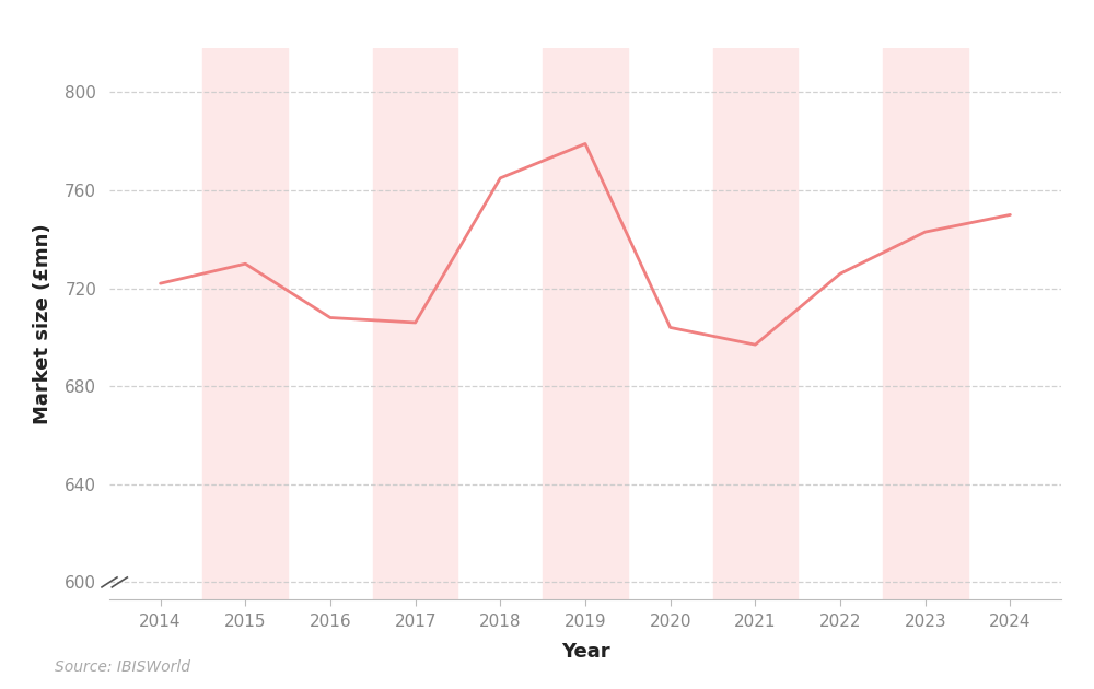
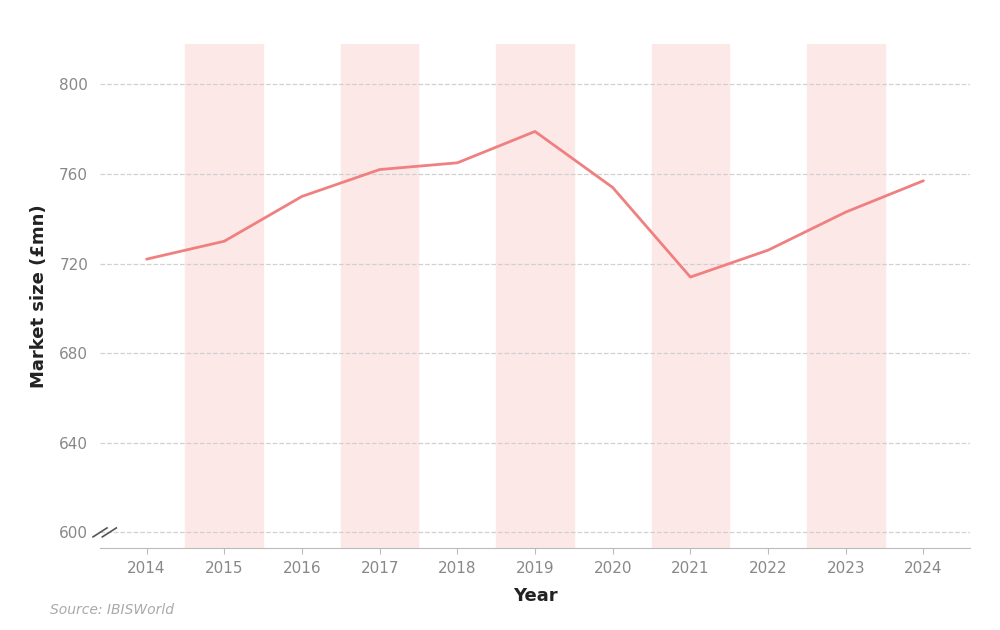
2016: 708 -> 750
2017: 706 -> 762
2020: 704 -> 754
2021: 697 -> 714
2024: 750 -> 757
